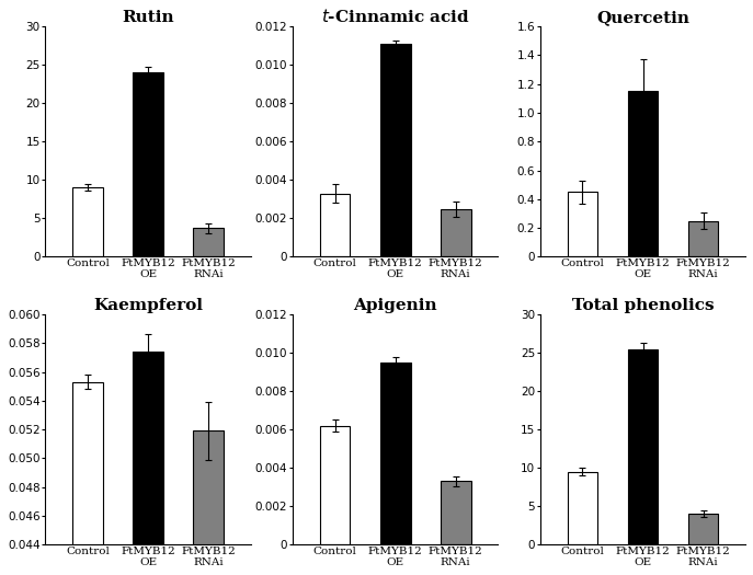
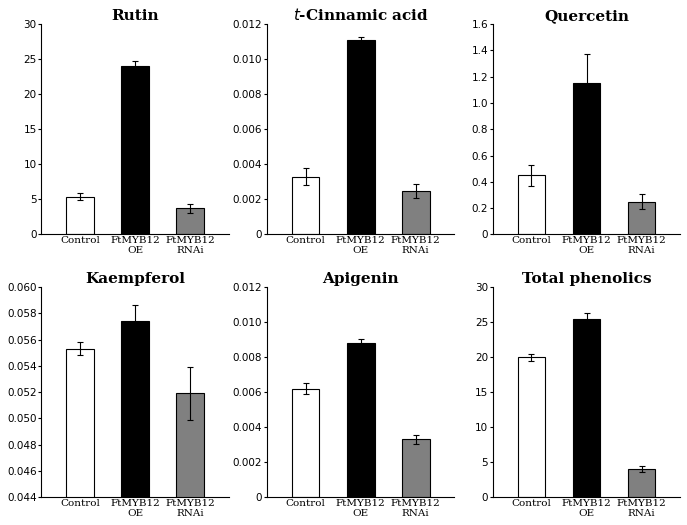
Rutin/Control: 9.0 -> 5.4
Apigenin/FtMYB12 OE: 0.0095 -> 0.0088
Total phenolics/Control: 9.5 -> 20.0
